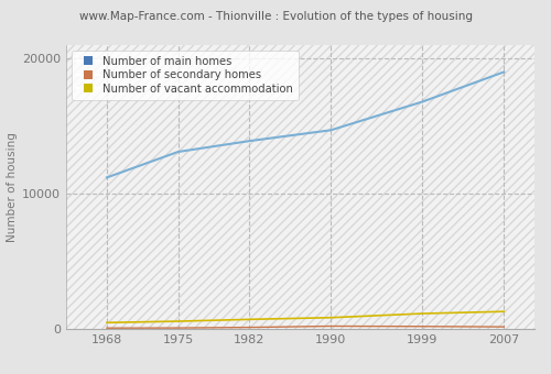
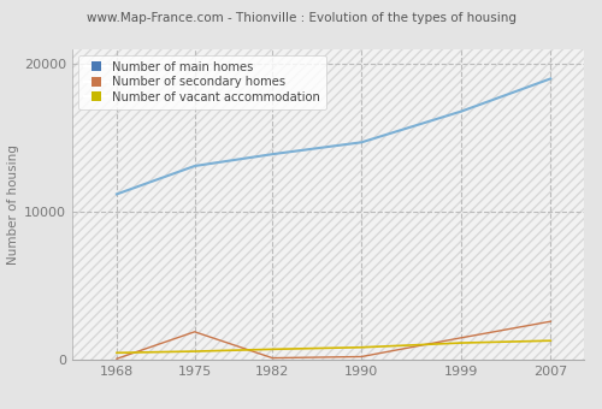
Number of secondary homes/1975: 100 -> 1900
Number of secondary homes/1999: 200 -> 1500
Number of secondary homes/2007: 200 -> 2600
